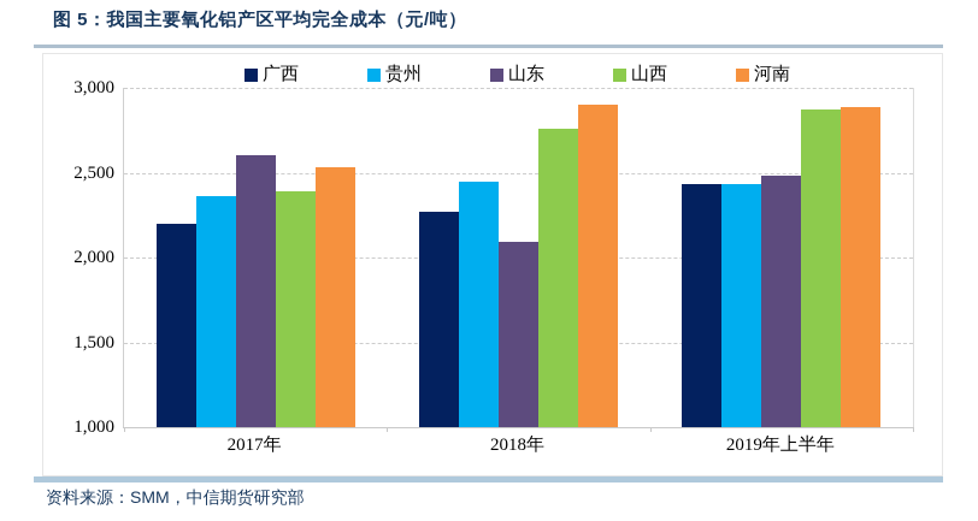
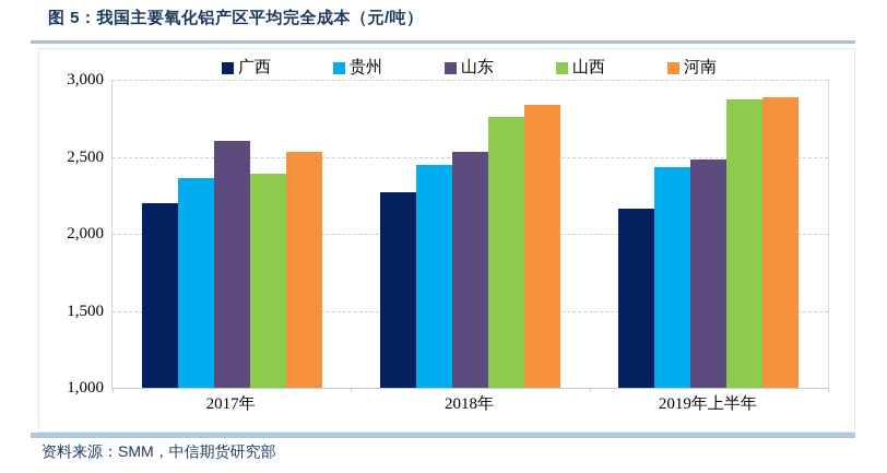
山东/2018年: 2090 -> 2530
河南/2018年: 2900 -> 2840
广西/2019年上半年: 2430 -> 2160
